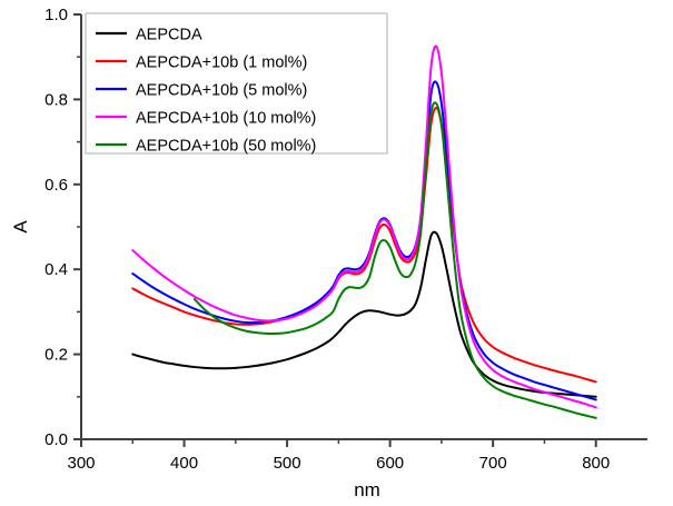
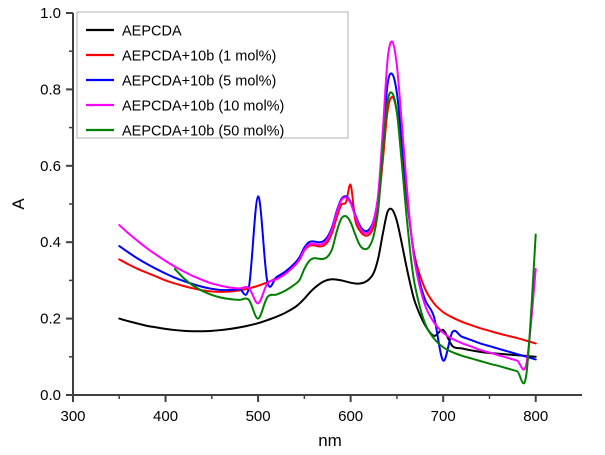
AEPCDA+10b (5 mol%)/500: 0.29 -> 0.52
AEPCDA+10b (10 mol%)/500: 0.28 -> 0.24
AEPCDA+10b (50 mol%)/500: 0.25 -> 0.20
AEPCDA+10b (1 mol%)/600: 0.49 -> 0.55
AEPCDA/700: 0.14 -> 0.17
AEPCDA+10b (5 mol%)/700: 0.18 -> 0.09
AEPCDA+10b (10 mol%)/800: 0.07 -> 0.33
AEPCDA+10b (50 mol%)/800: 0.05 -> 0.42
